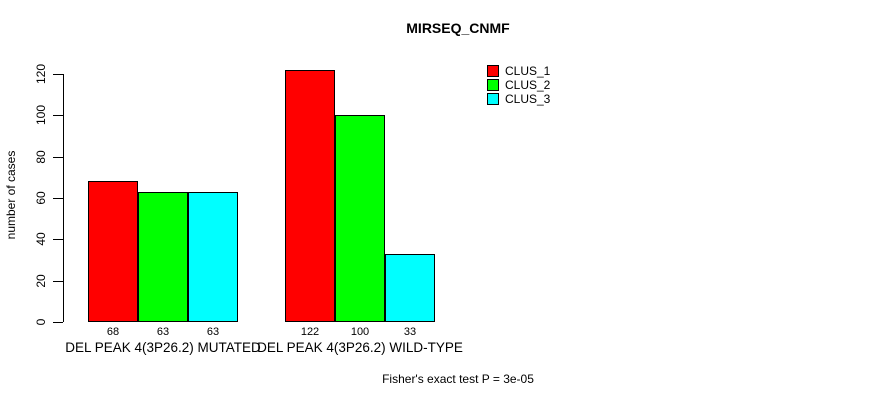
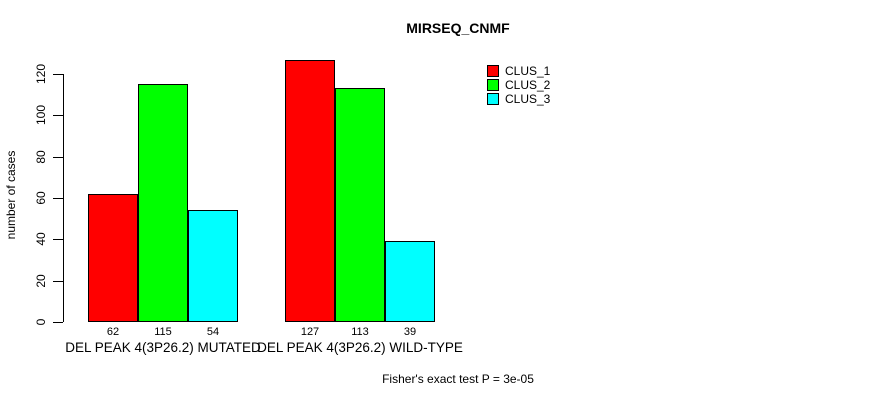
CLUS_1/DEL PEAK 4(3P26.2) MUTATED: 68 -> 62
CLUS_2/DEL PEAK 4(3P26.2) MUTATED: 63 -> 115
CLUS_3/DEL PEAK 4(3P26.2) MUTATED: 63 -> 54
CLUS_1/DEL PEAK 4(3P26.2) WILD-TYPE: 122 -> 127
CLUS_2/DEL PEAK 4(3P26.2) WILD-TYPE: 100 -> 113
CLUS_3/DEL PEAK 4(3P26.2) WILD-TYPE: 33 -> 39
